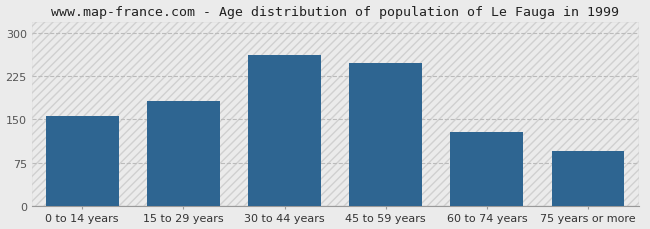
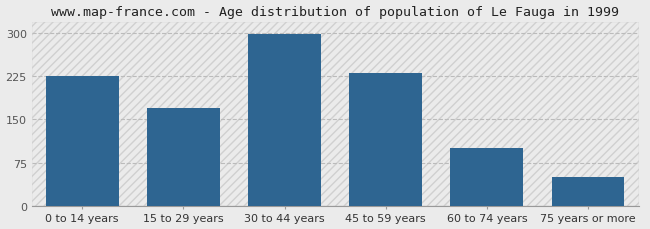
0 to 14 years: 156 -> 225
15 to 29 years: 182 -> 170
30 to 44 years: 262 -> 298
45 to 59 years: 248 -> 230
60 to 74 years: 128 -> 100
75 years or more: 96 -> 50
